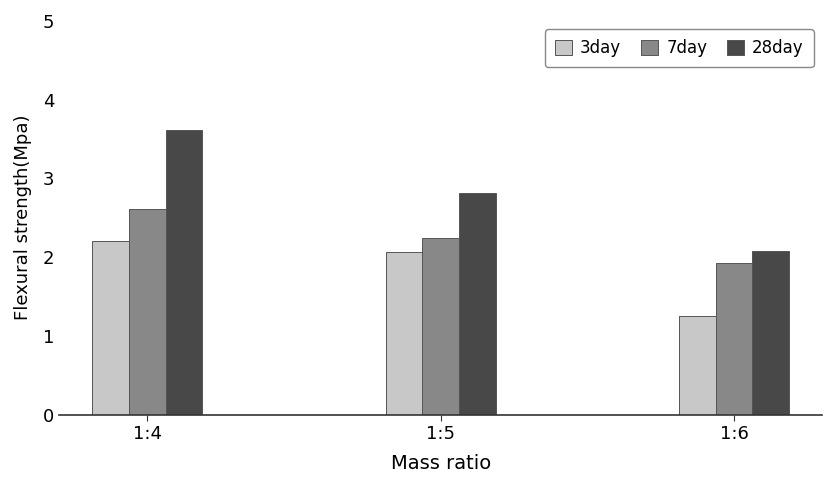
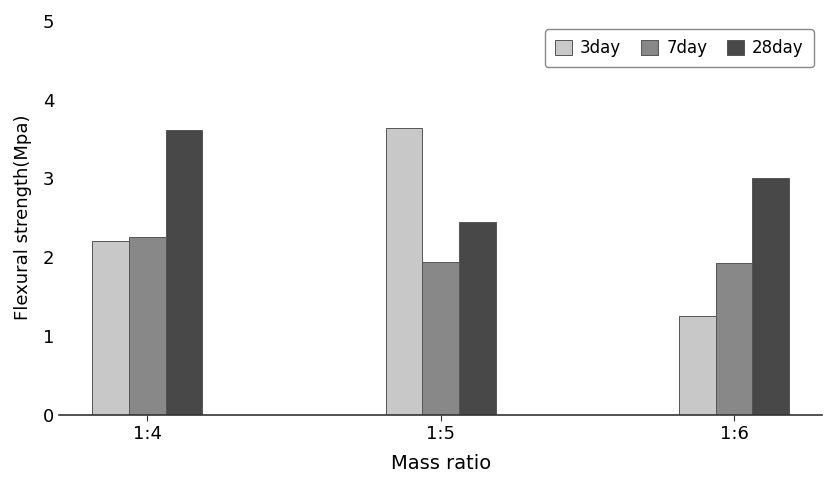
7day/1:4: 2.61 -> 2.26
3day/1:5: 2.07 -> 3.64
7day/1:5: 2.24 -> 1.94
28day/1:5: 2.82 -> 2.44
28day/1:6: 2.08 -> 3.00
